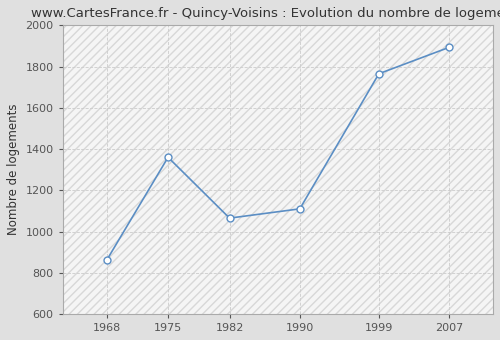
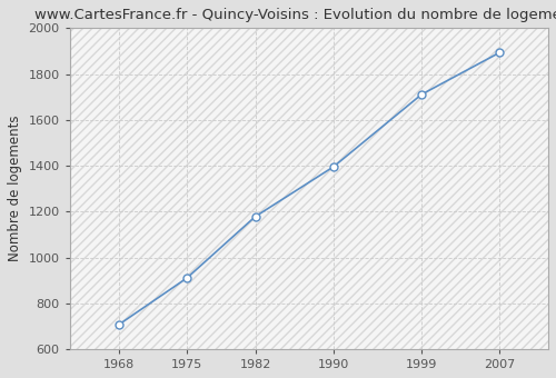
1968: 860 -> 706
1975: 1360 -> 910
1982: 1065 -> 1178
1990: 1110 -> 1395
1999: 1765 -> 1710
